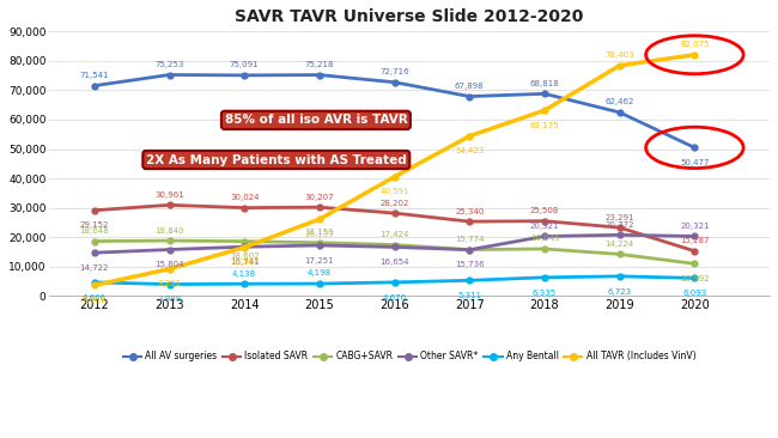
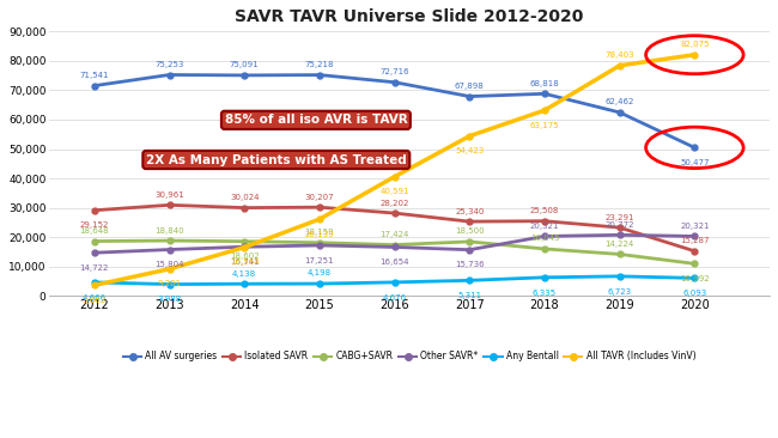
CABG+SAVR/2017: 15,800 -> 18,500
